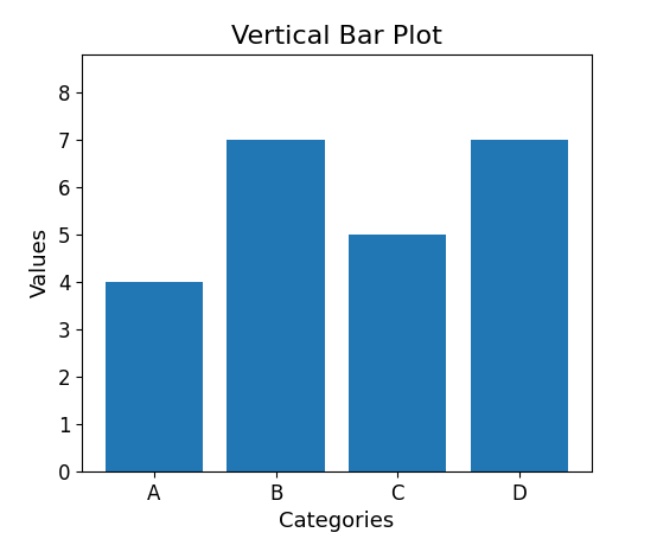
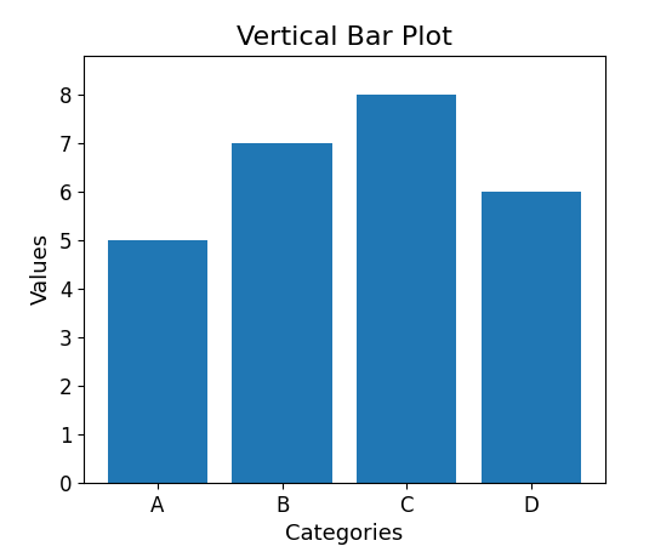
A: 4 -> 5
C: 5 -> 8
D: 7 -> 6
